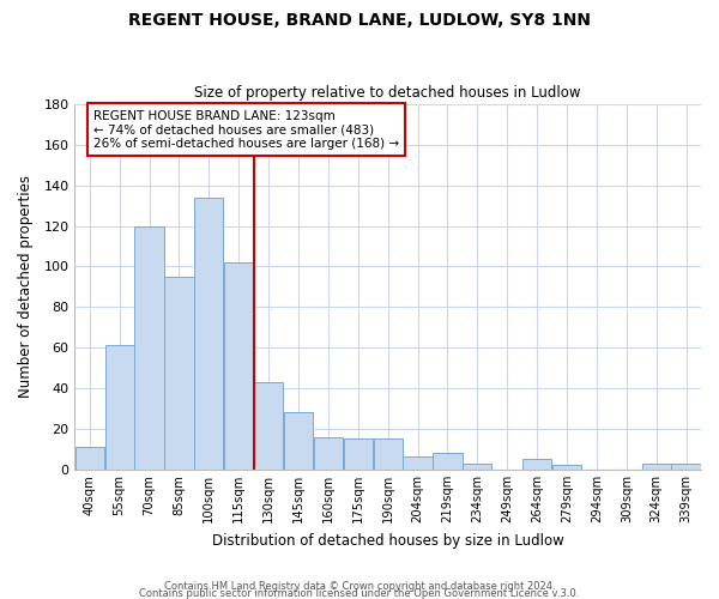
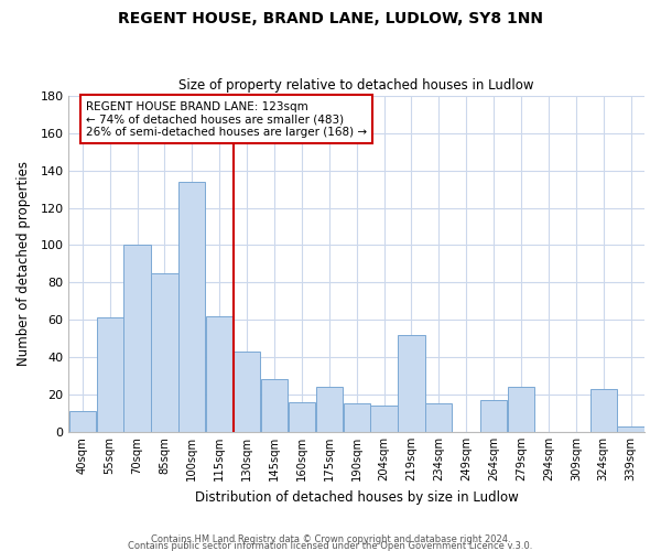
70sqm: 120 -> 100
85sqm: 95 -> 85
115sqm: 102 -> 62
175sqm: 15 -> 24
204sqm: 6 -> 14
219sqm: 8 -> 52
234sqm: 3 -> 15
264sqm: 5 -> 17
279sqm: 2 -> 24
324sqm: 3 -> 23
